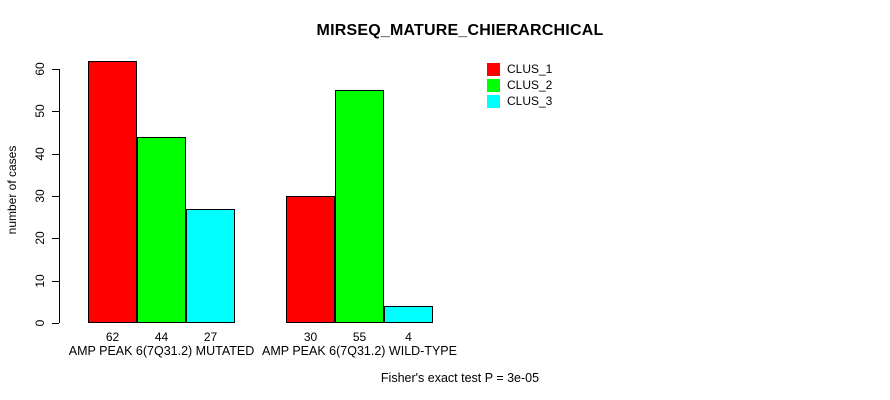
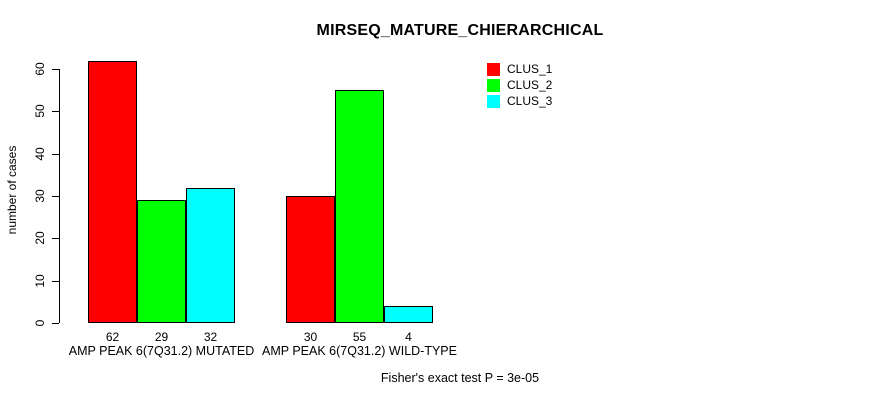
CLUS_2/AMP PEAK 6(7Q31.2) MUTATED: 44 -> 29
CLUS_3/AMP PEAK 6(7Q31.2) MUTATED: 27 -> 32
